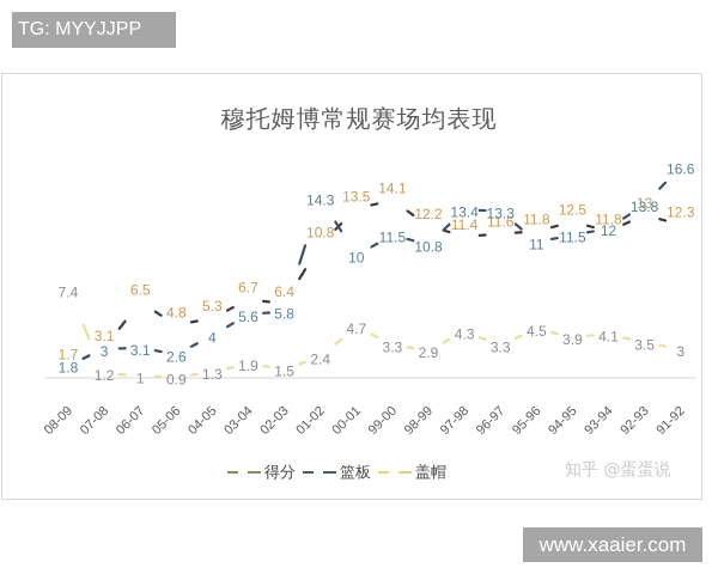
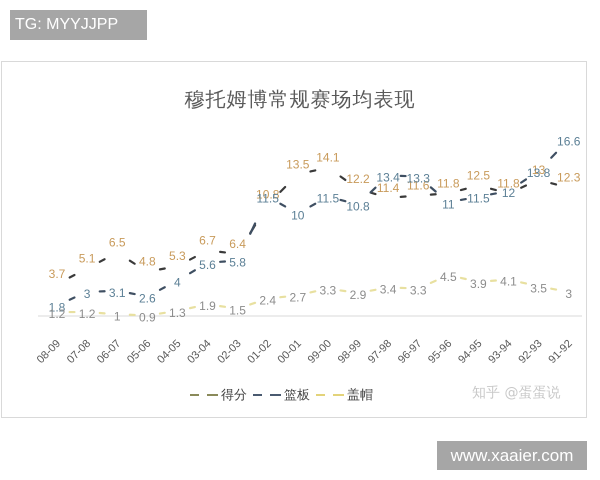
得分/08-09: 1.7 -> 3.7
盖帽/08-09: 7.4 -> 1.2
得分/07-08: 3.1 -> 5.1
篮板/01-02: 14.3 -> 11.5
盖帽/00-01: 4.7 -> 2.7
盖帽/97-98: 4.3 -> 3.4
